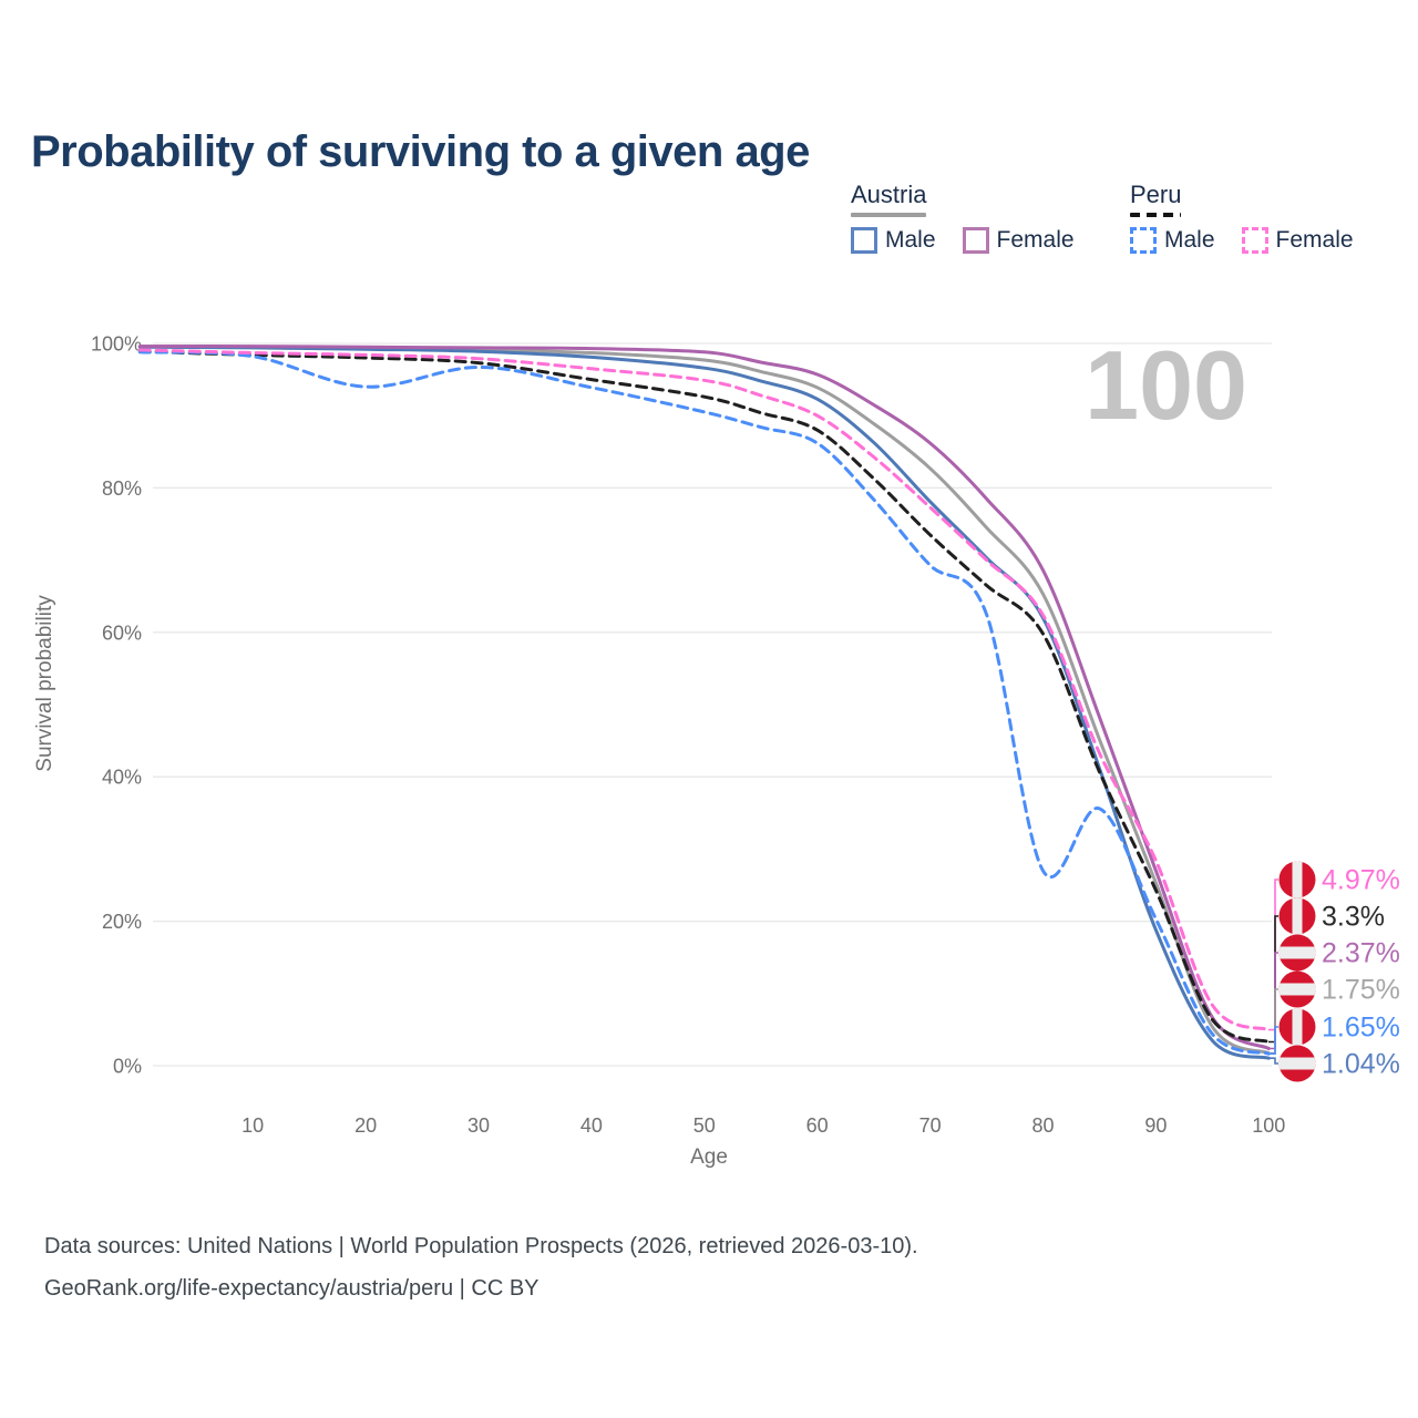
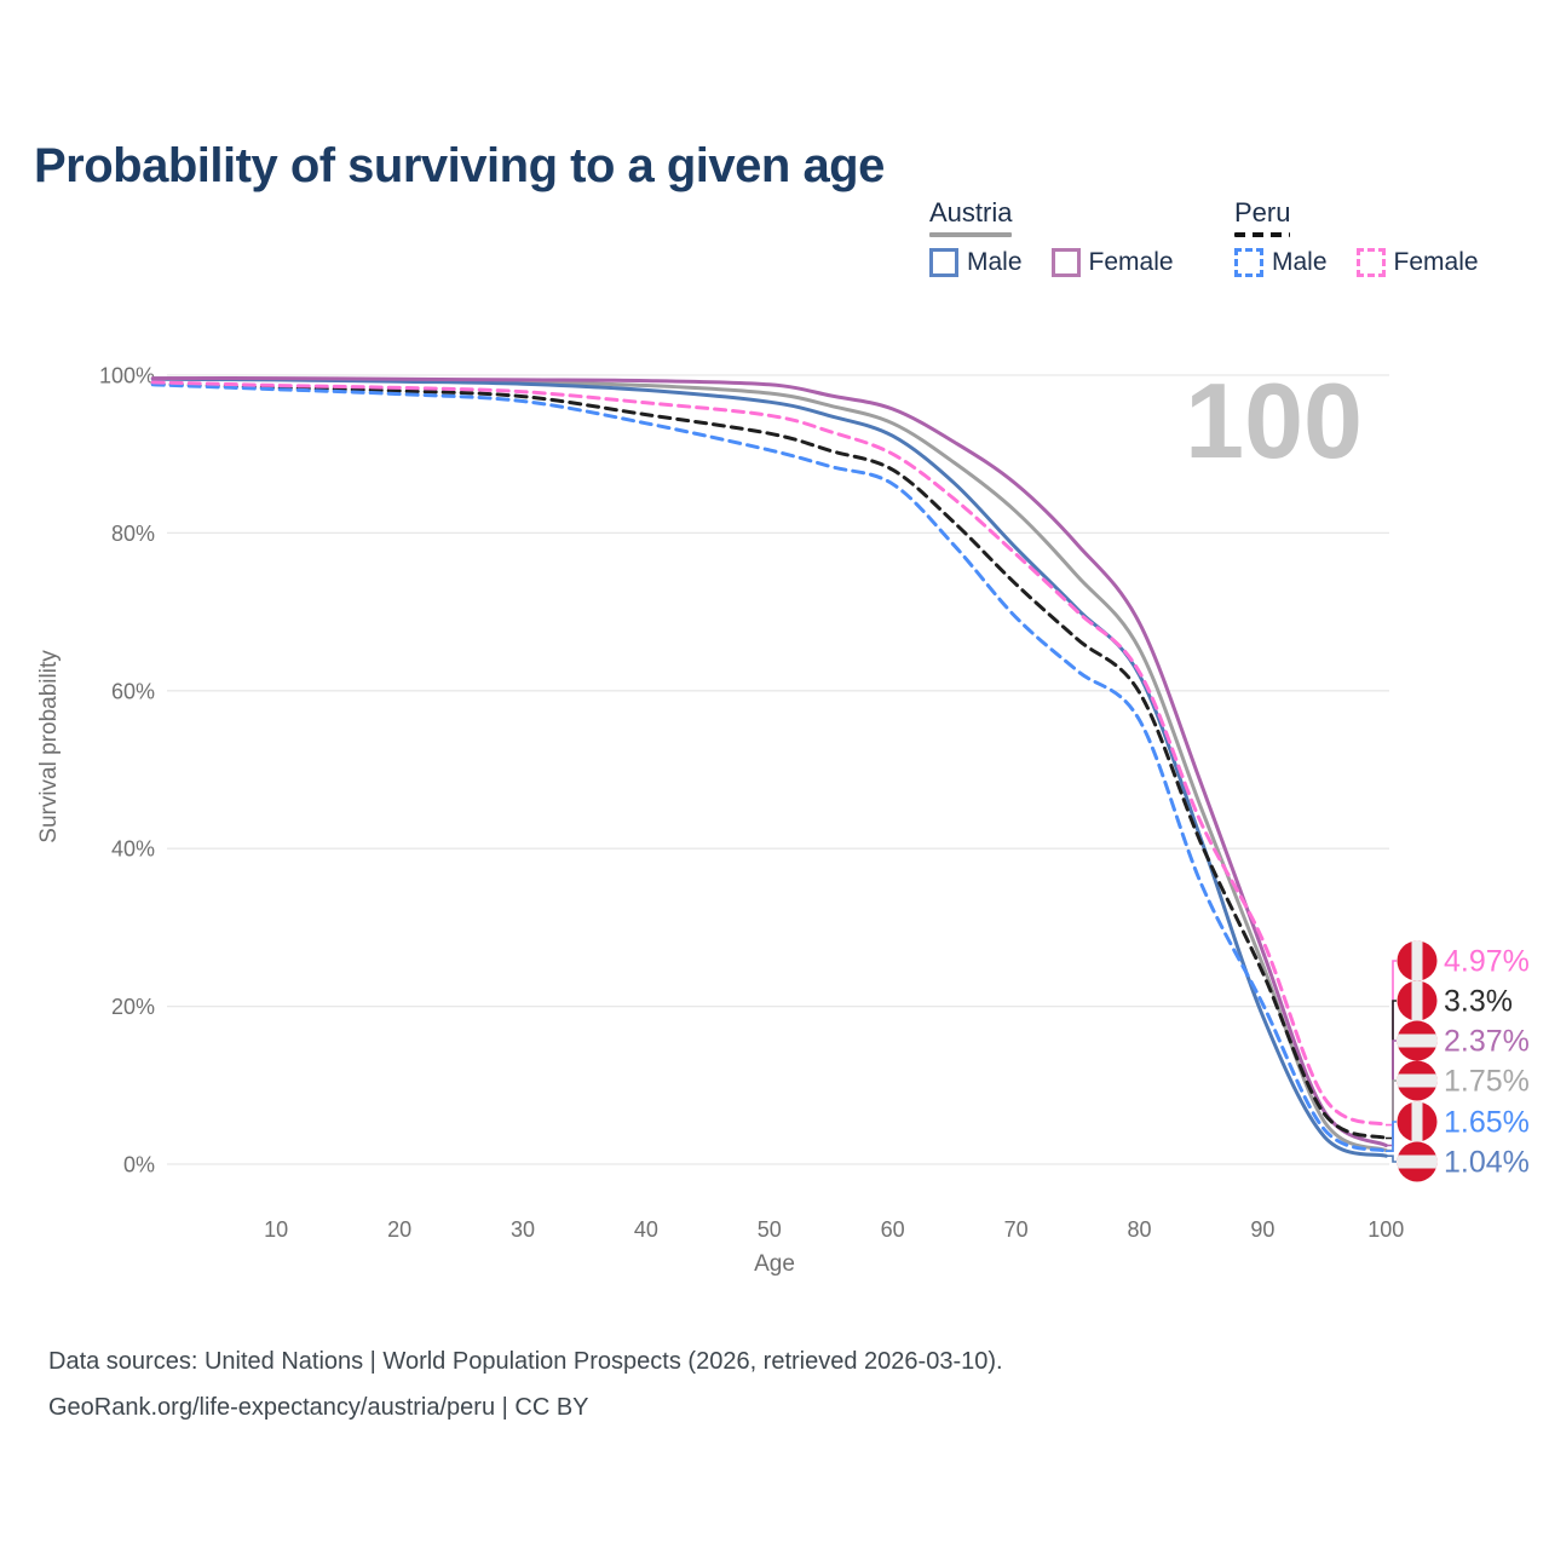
Peru Male/20: 94% -> 98%
Peru Male/80: 27% -> 56%
